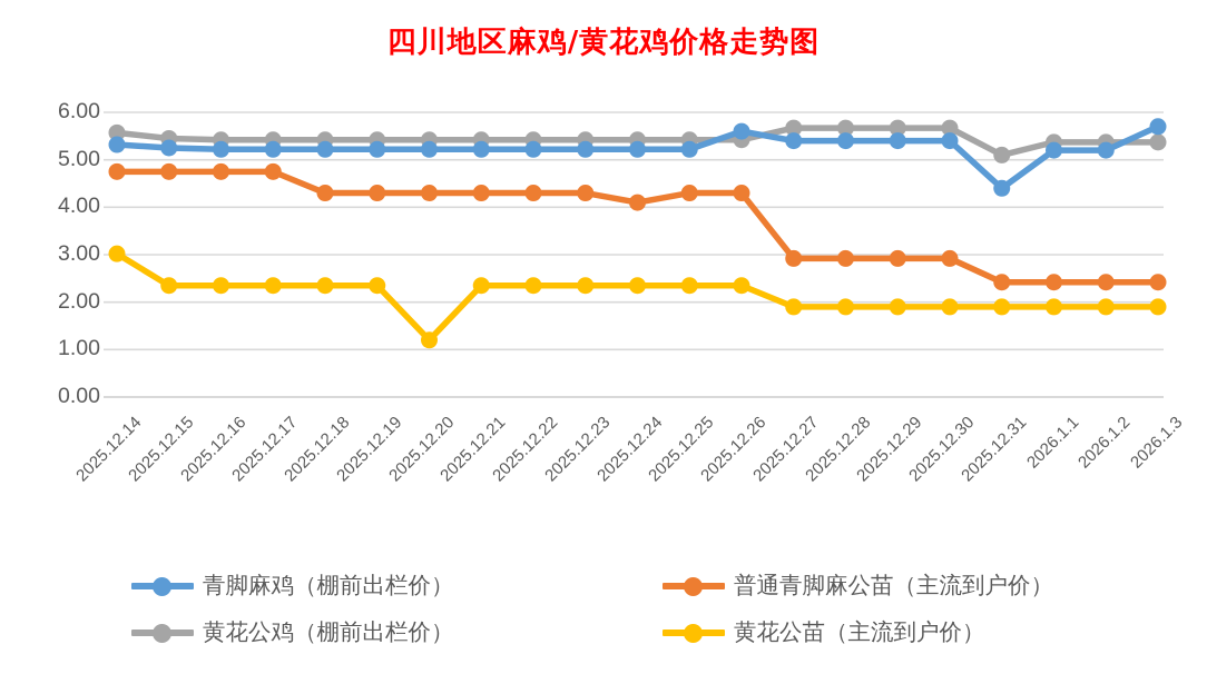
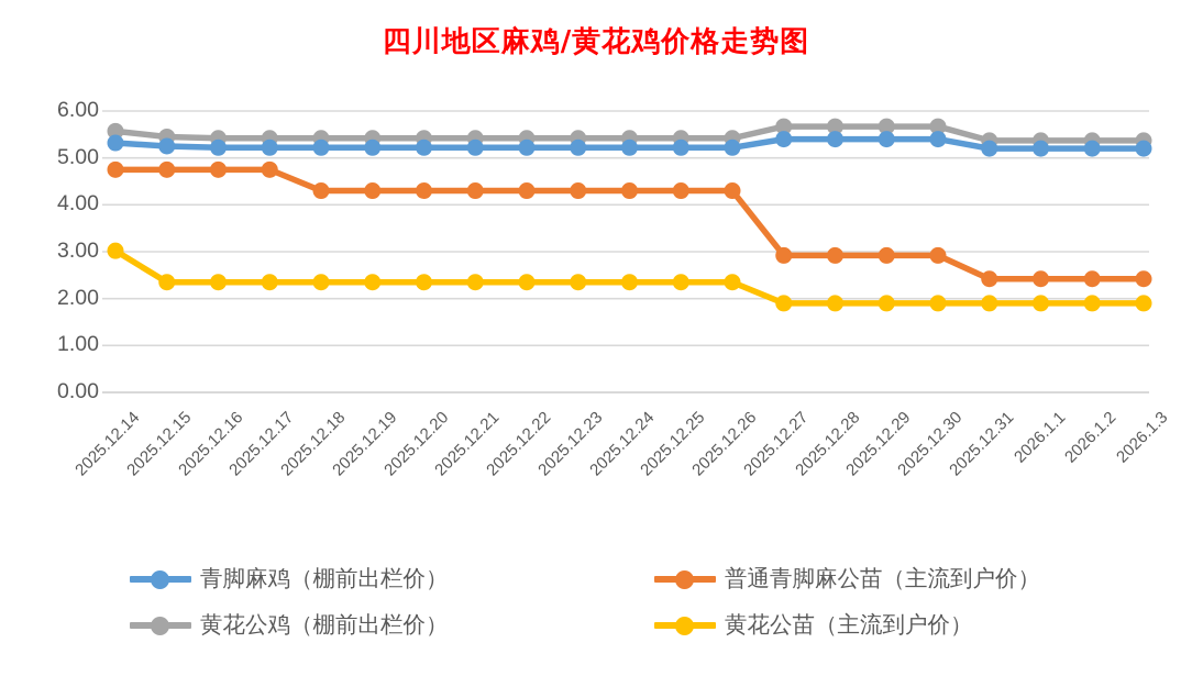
黄花公苗（主流到户价）/2025.12.20: 1.2 -> 2.4
普通青脚麻公苗（主流到户价）/2025.12.24: 4.1 -> 4.3
青脚麻鸡（棚前出栏价）/2025.12.26: 5.6 -> 5.2
青脚麻鸡（棚前出栏价）/2025.12.31: 4.4 -> 5.2
黄花公鸡（棚前出栏价）/2025.12.31: 5.1 -> 5.4
青脚麻鸡（棚前出栏价）/2026.1.3: 5.7 -> 5.2
